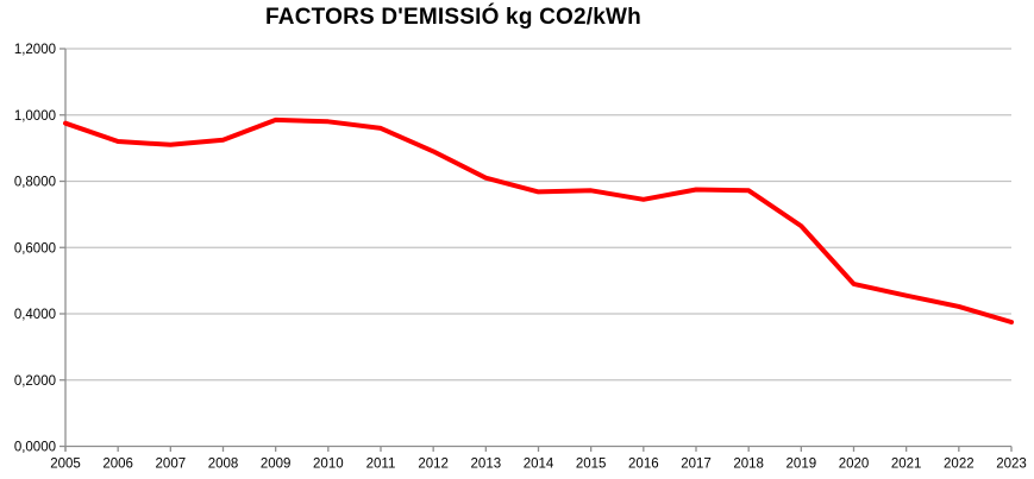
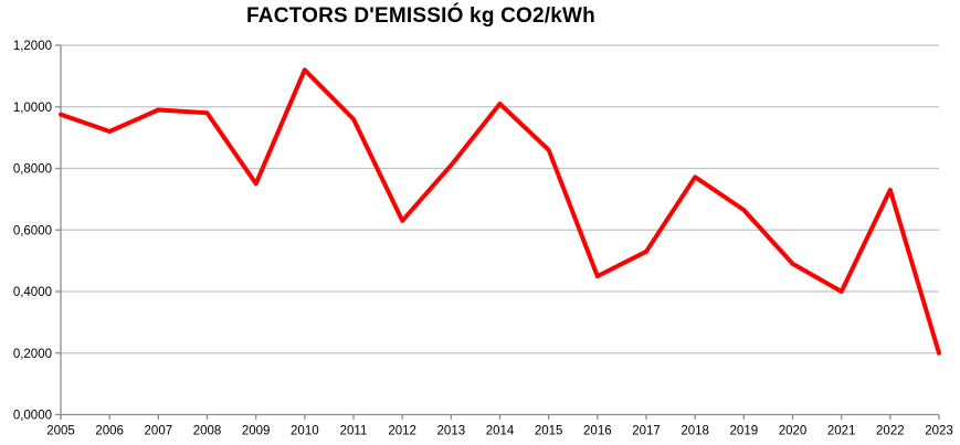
2007: 0,91 -> 0,99
2008: 0,93 -> 0,98
2009: 0,98 -> 0,75
2010: 0,98 -> 1,12
2012: 0,89 -> 0,63
2014: 0,77 -> 1,01
2015: 0,77 -> 0,86
2016: 0,74 -> 0,45
2017: 0,78 -> 0,53
2021: 0,46 -> 0,40
2022: 0,42 -> 0,73
2023: 0,38 -> 0,20
